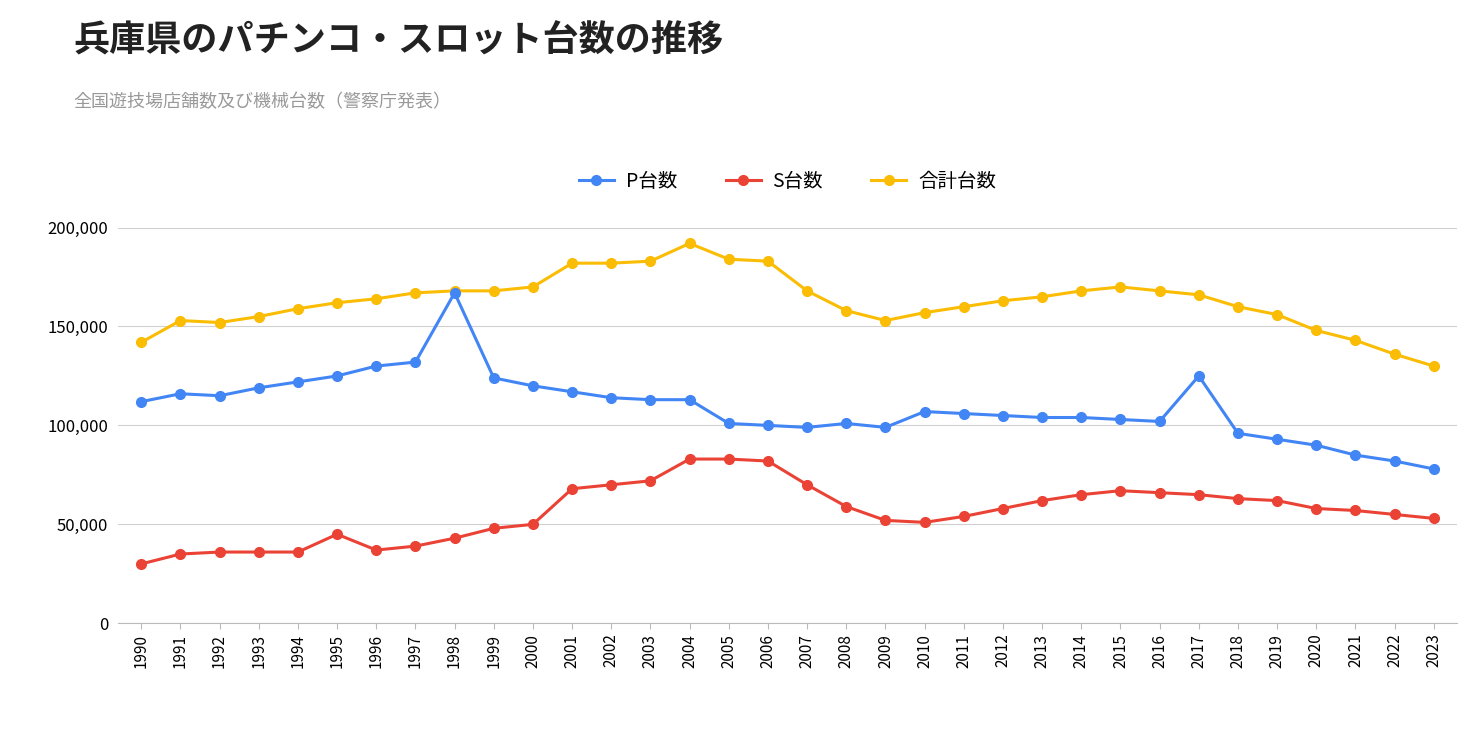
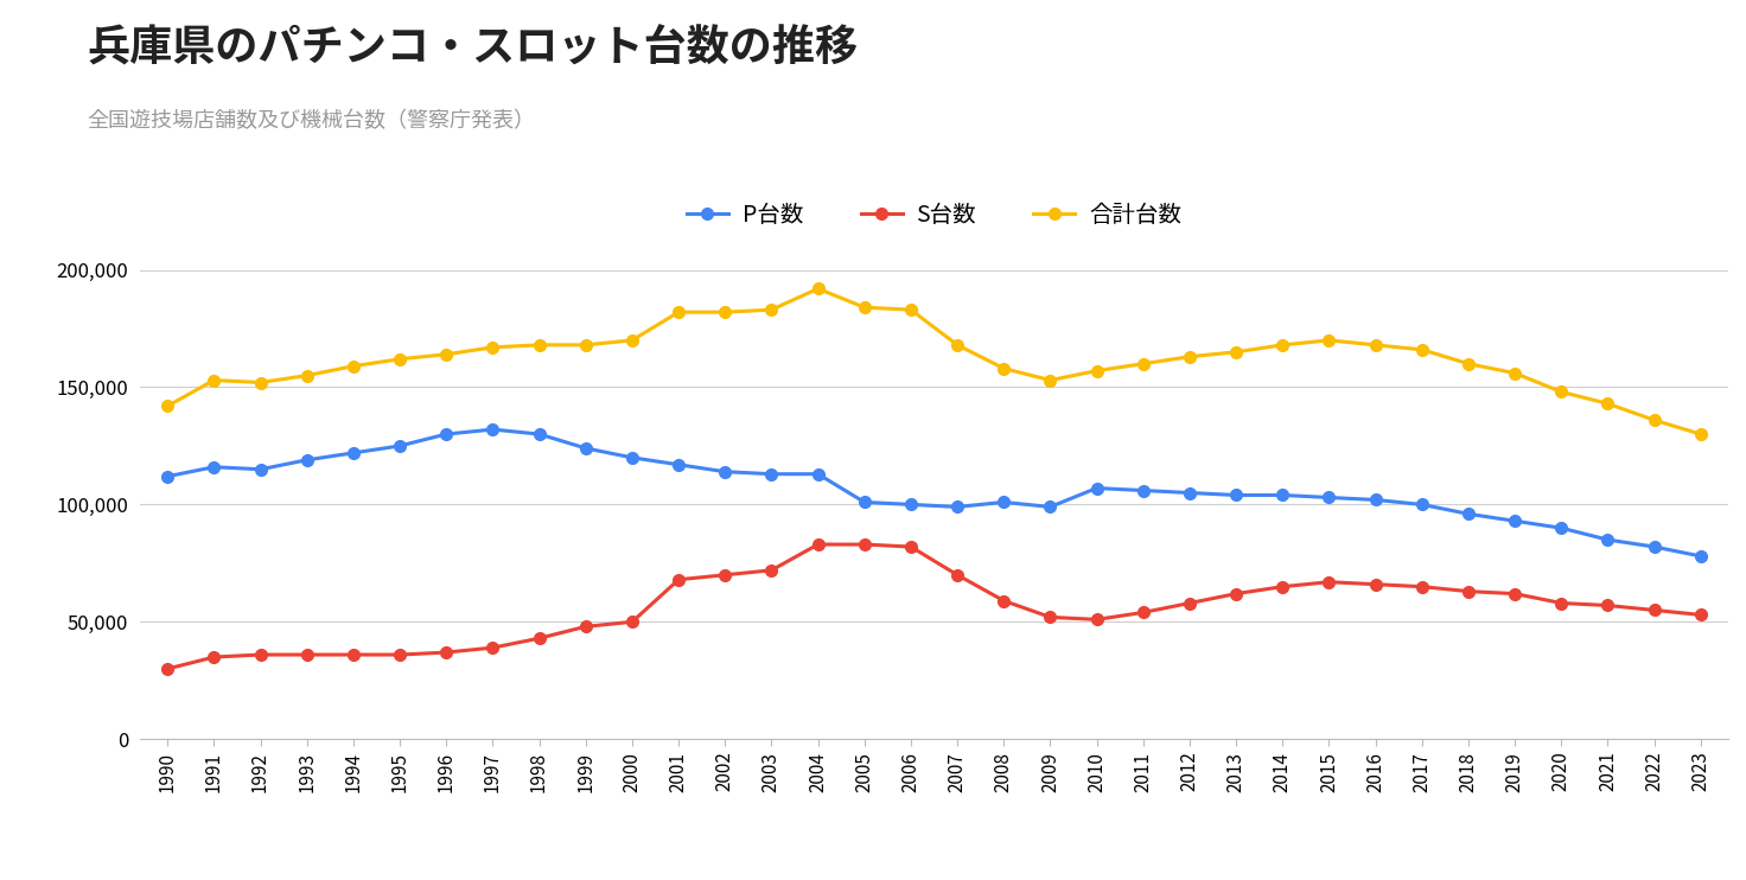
S台数/1995: 45,000 -> 36,000
P台数/1998: 167,000 -> 130,000
P台数/2017: 125,000 -> 100,000
